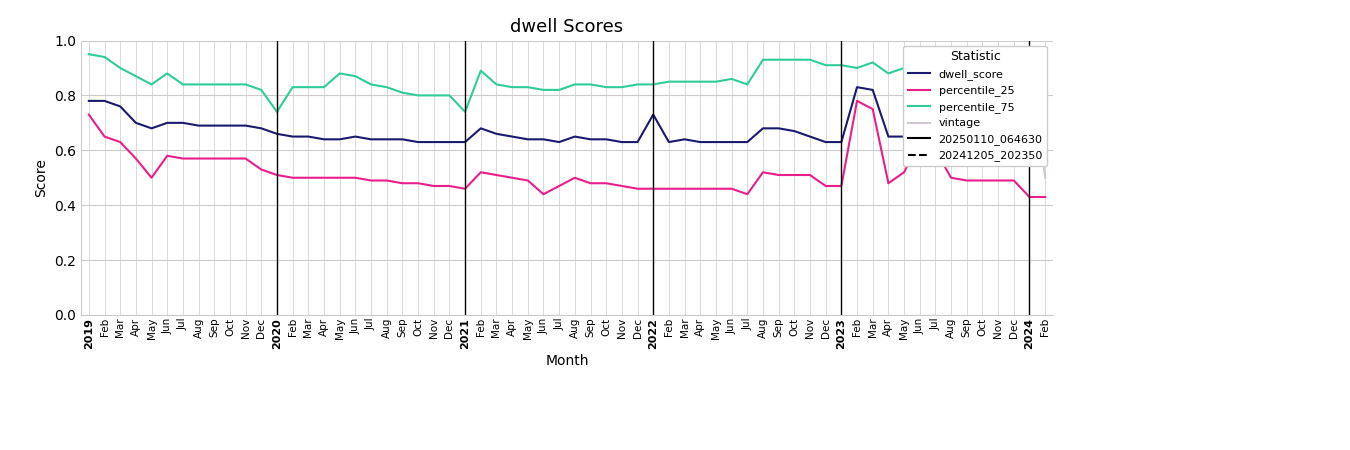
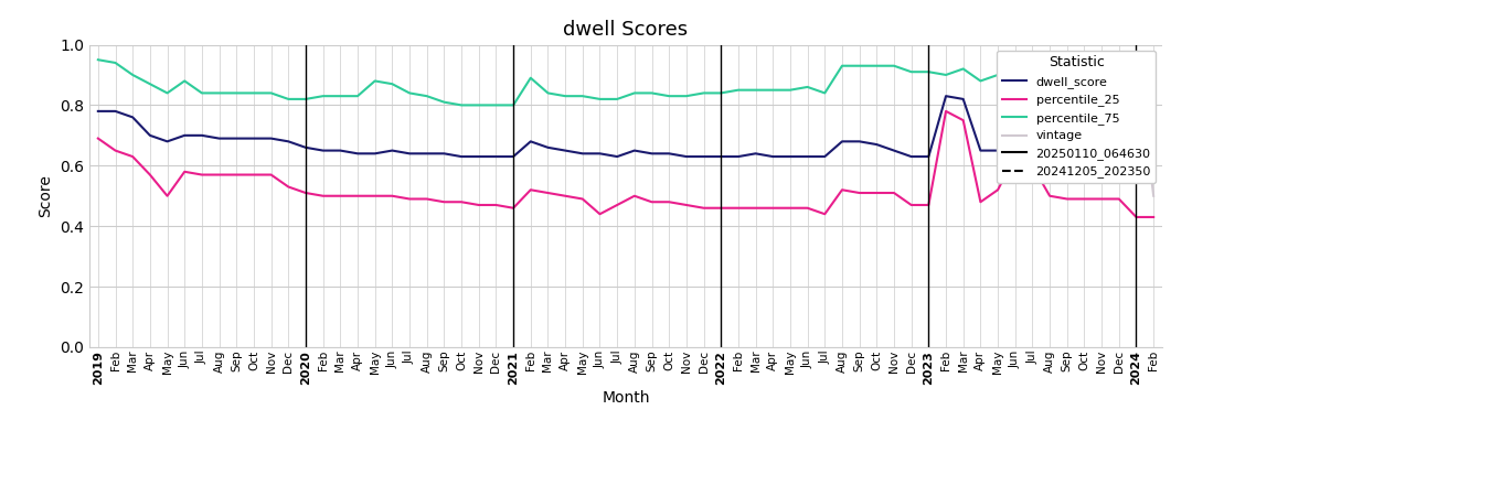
percentile_25/2019: 0.73 -> 0.69
percentile_75/2020: 0.74 -> 0.82
percentile_75/2021: 0.74 -> 0.80
dwell_score/2022: 0.73 -> 0.63
